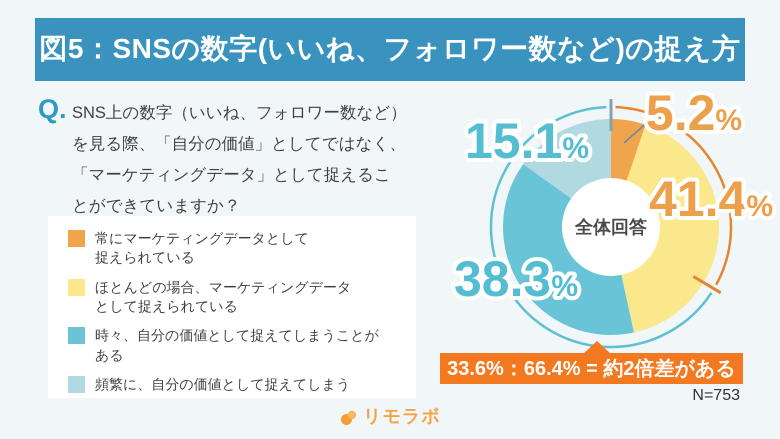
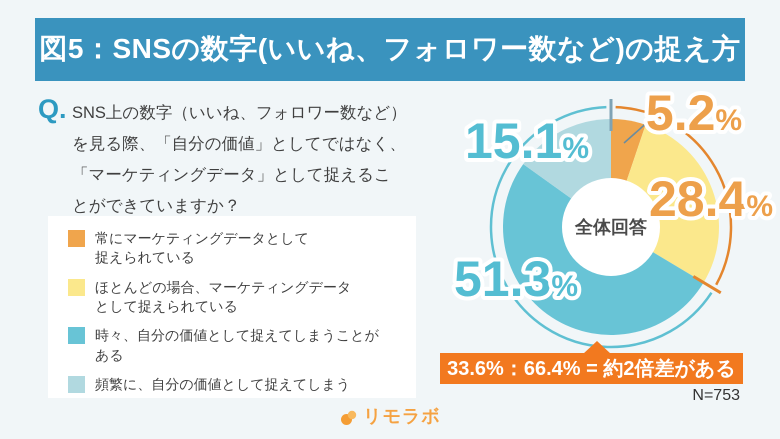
ほとんどの場合、マーケティングデータとして捉えられている: 41.4 -> 28.4
時々、自分の価値として捉えてしまうことがある: 38.3 -> 51.3
